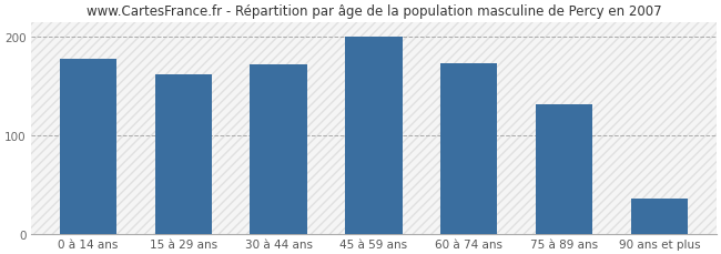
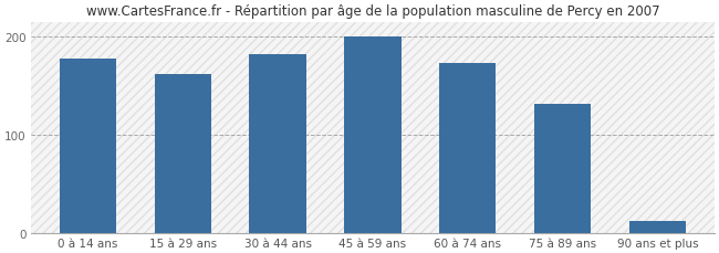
30 à 44 ans: 172 -> 182
90 ans et plus: 36 -> 12
